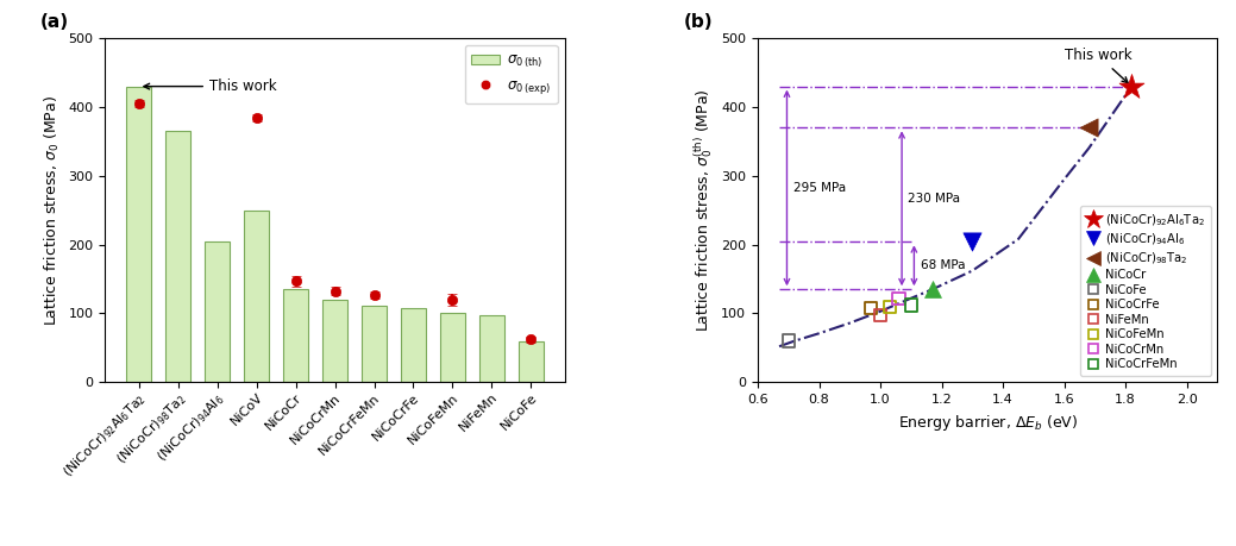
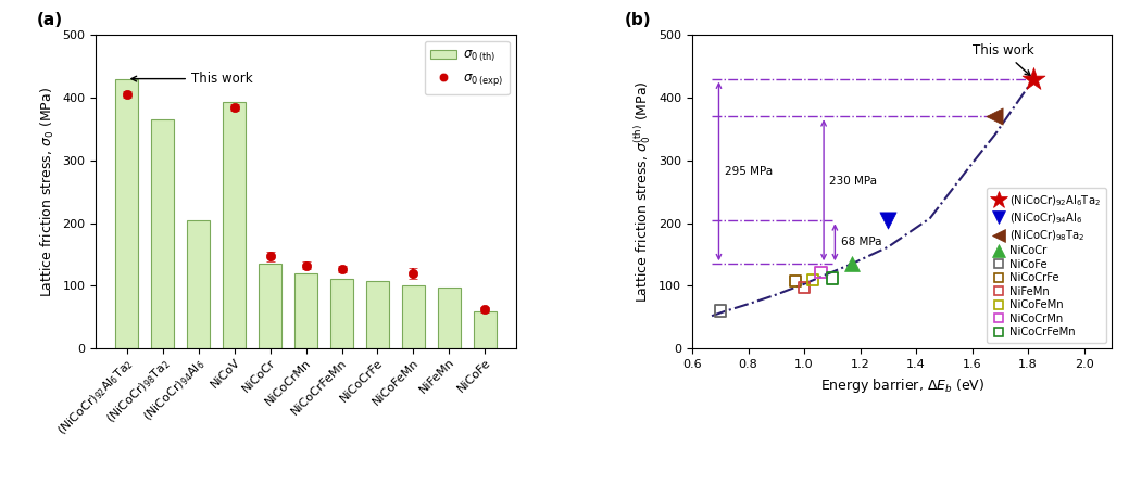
NiCoV: 250 -> 393
